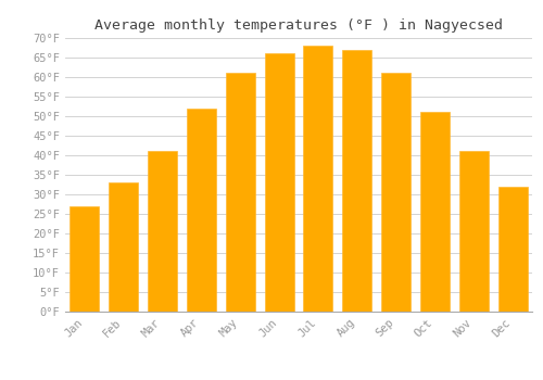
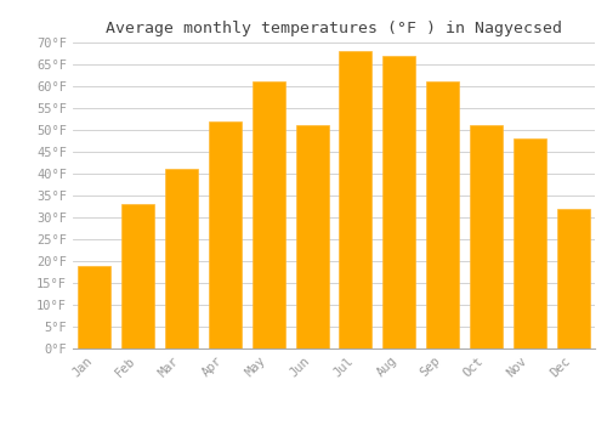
Jan: 27°F -> 19°F
Jun: 66°F -> 51°F
Nov: 41°F -> 48°F
